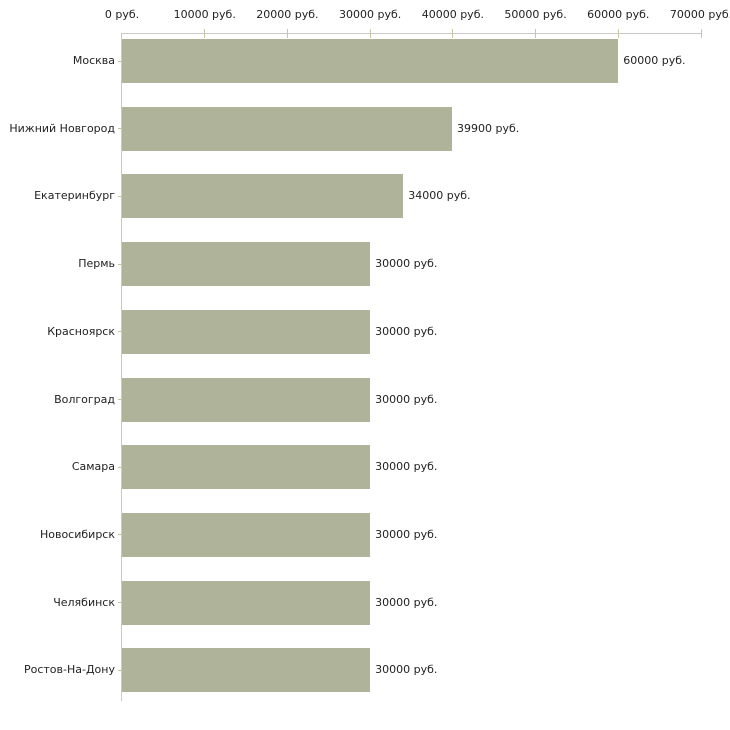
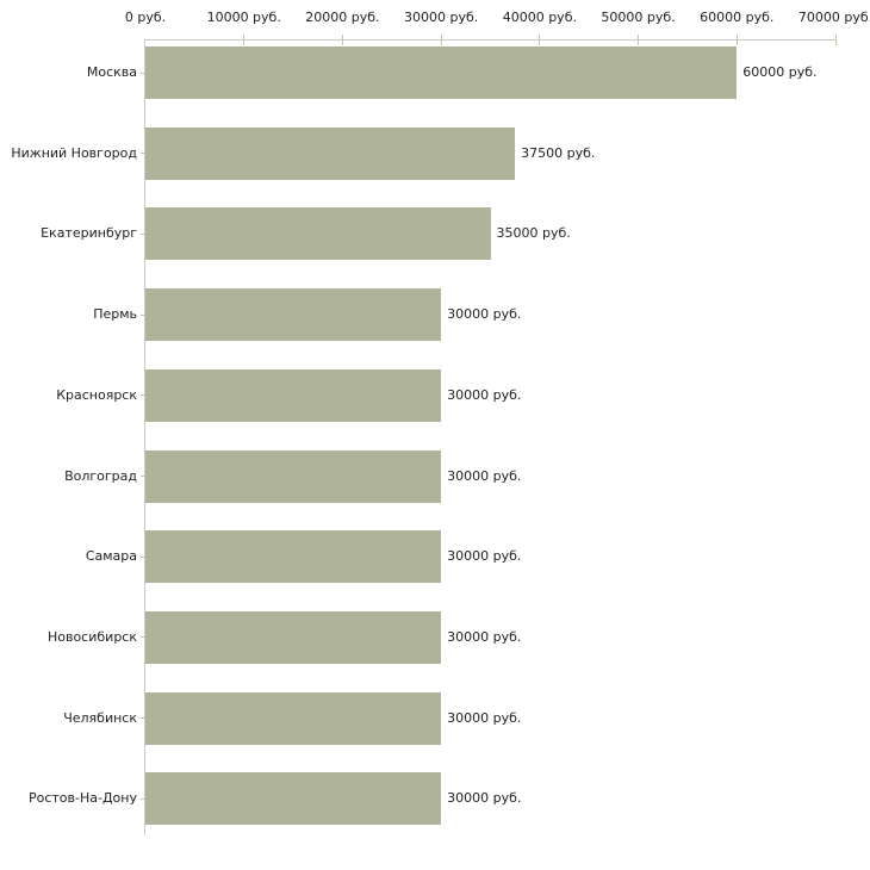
Нижний Новгород: 39900 -> 37500
Екатеринбург: 34000 -> 35000
